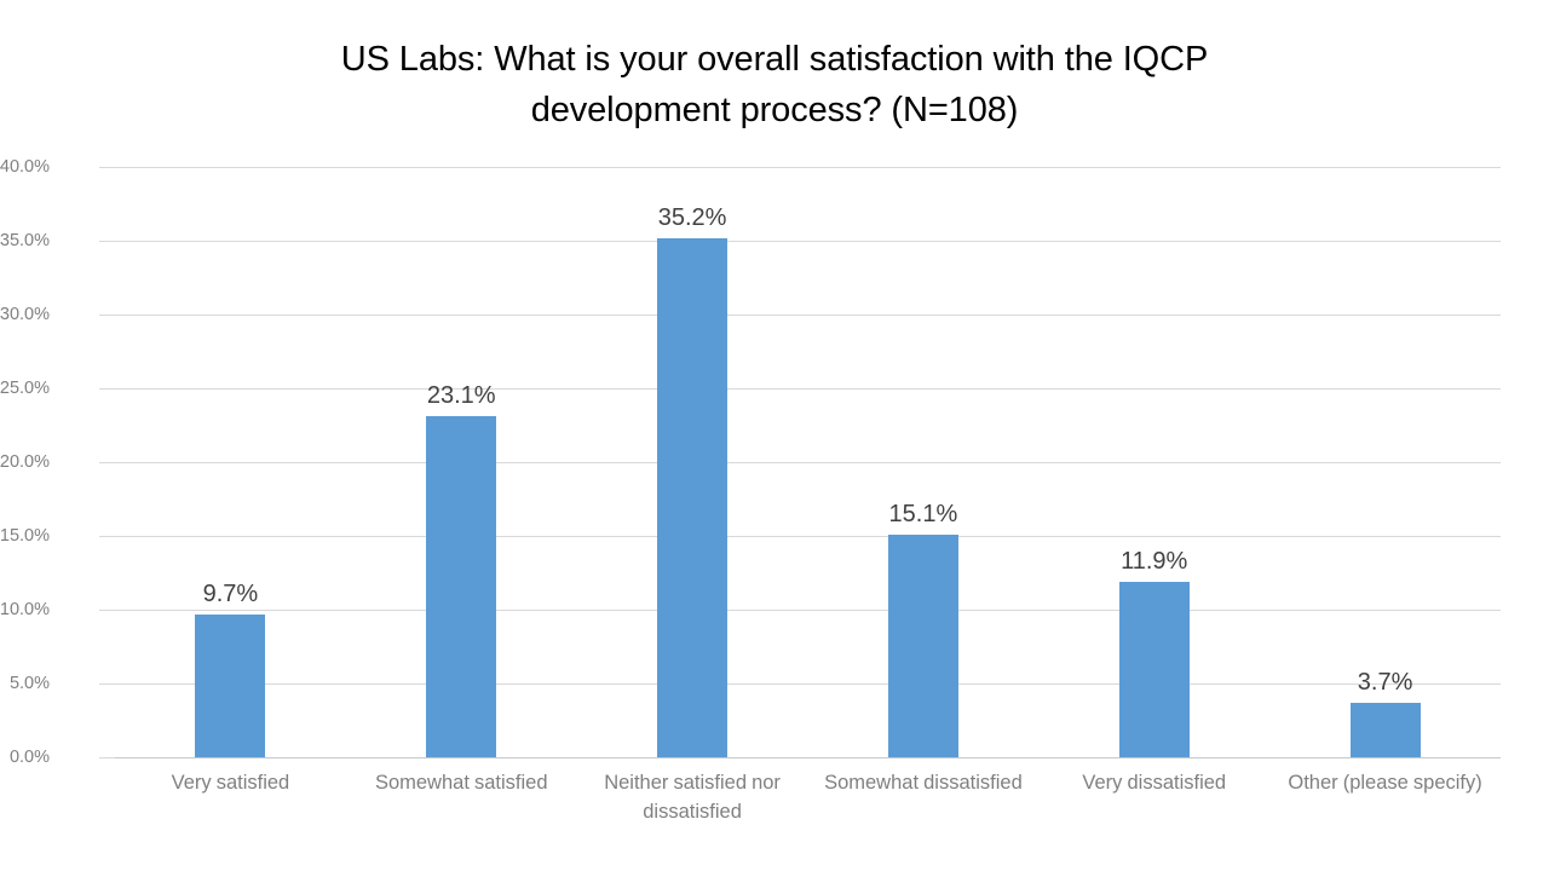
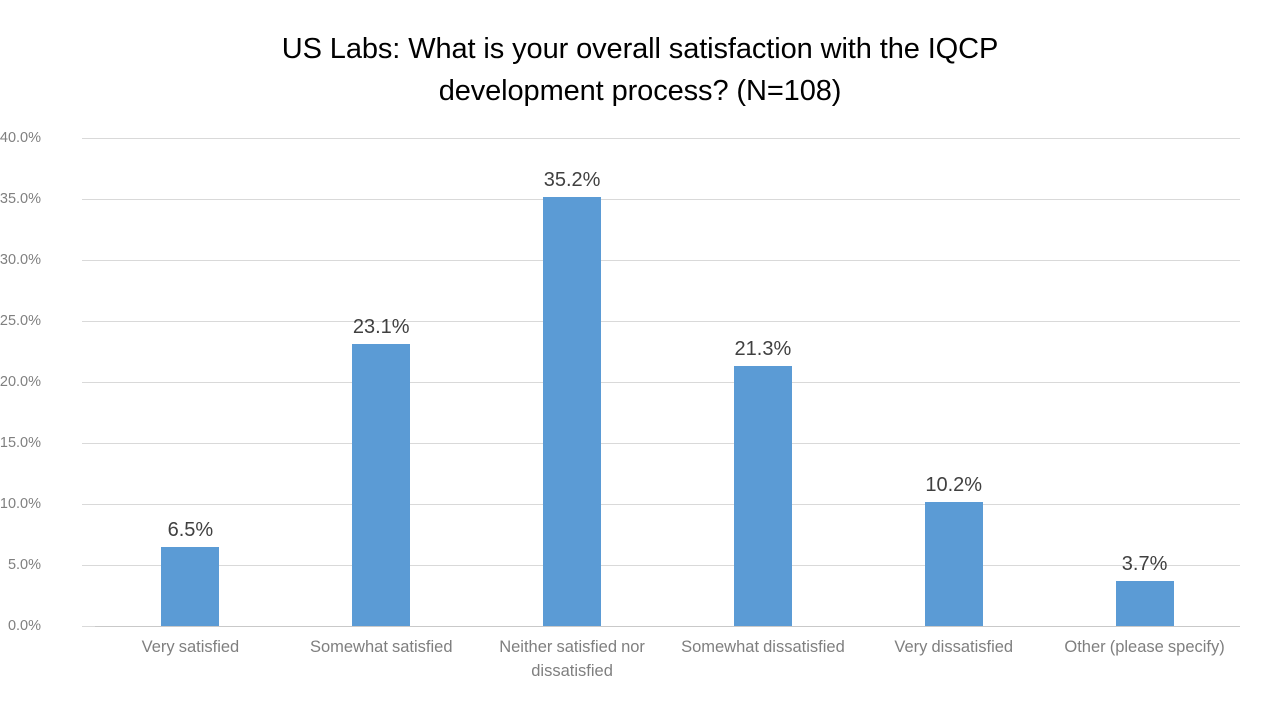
Very satisfied: 9.7% -> 6.5%
Somewhat dissatisfied: 15.1% -> 21.3%
Very dissatisfied: 11.9% -> 10.2%
